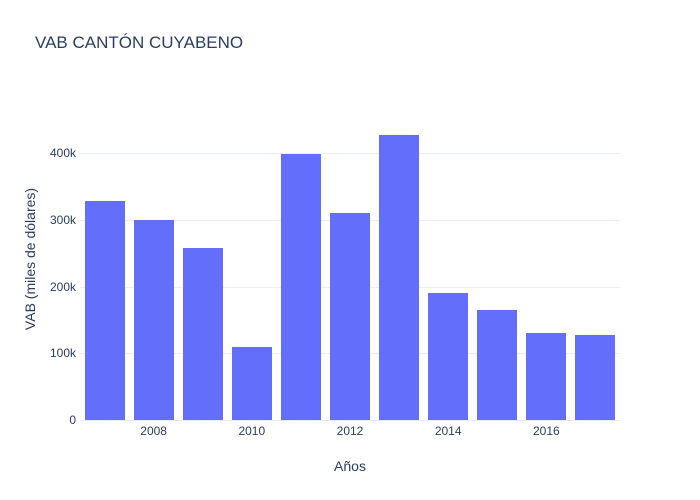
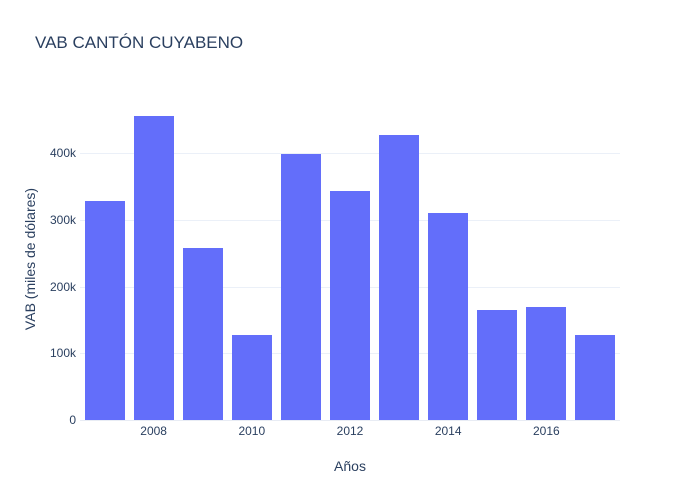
2008: 300k -> 460k
2010: 110k -> 130k
2012: 310k -> 340k
2014: 190k -> 310k
2016: 130k -> 170k
